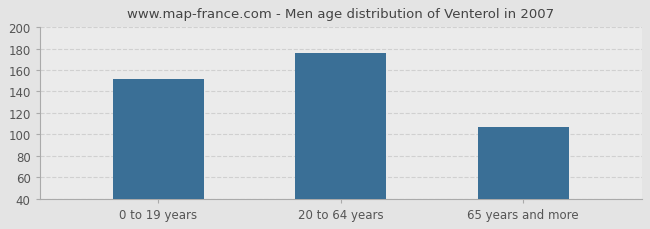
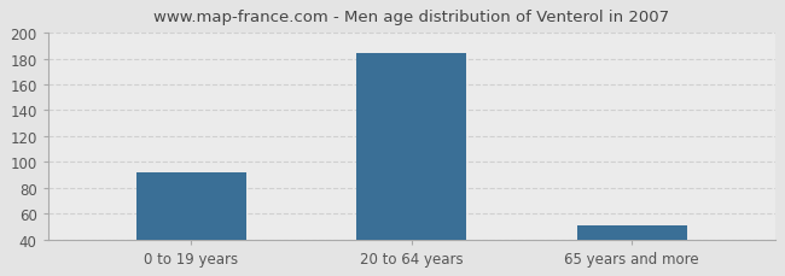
0 to 19 years: 152 -> 92
20 to 64 years: 176 -> 184
65 years and more: 107 -> 51
